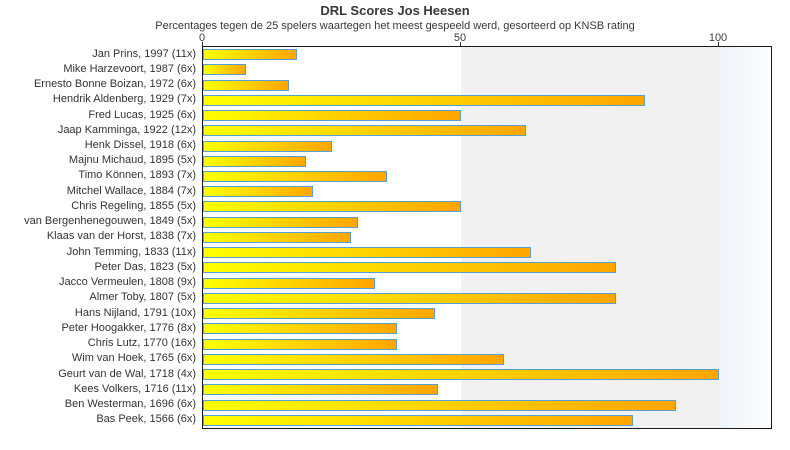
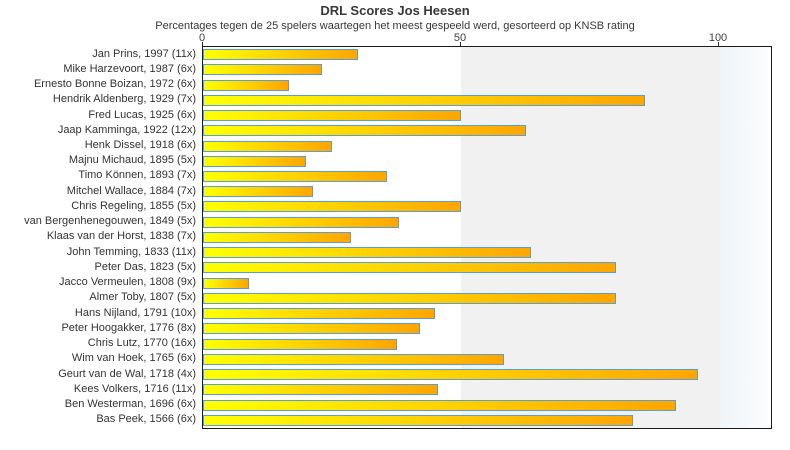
Jan Prins, 1997 (11x): 18 -> 30
Mike Harzevoort, 1987 (6x): 8 -> 23
van Bergenhenegouwen, 1849 (5x): 30 -> 38
Jacco Vermeulen, 1808 (9x): 33 -> 9
Peter Hoogakker, 1776 (8x): 38 -> 42
Geurt van de Wal, 1718 (4x): 100 -> 96
